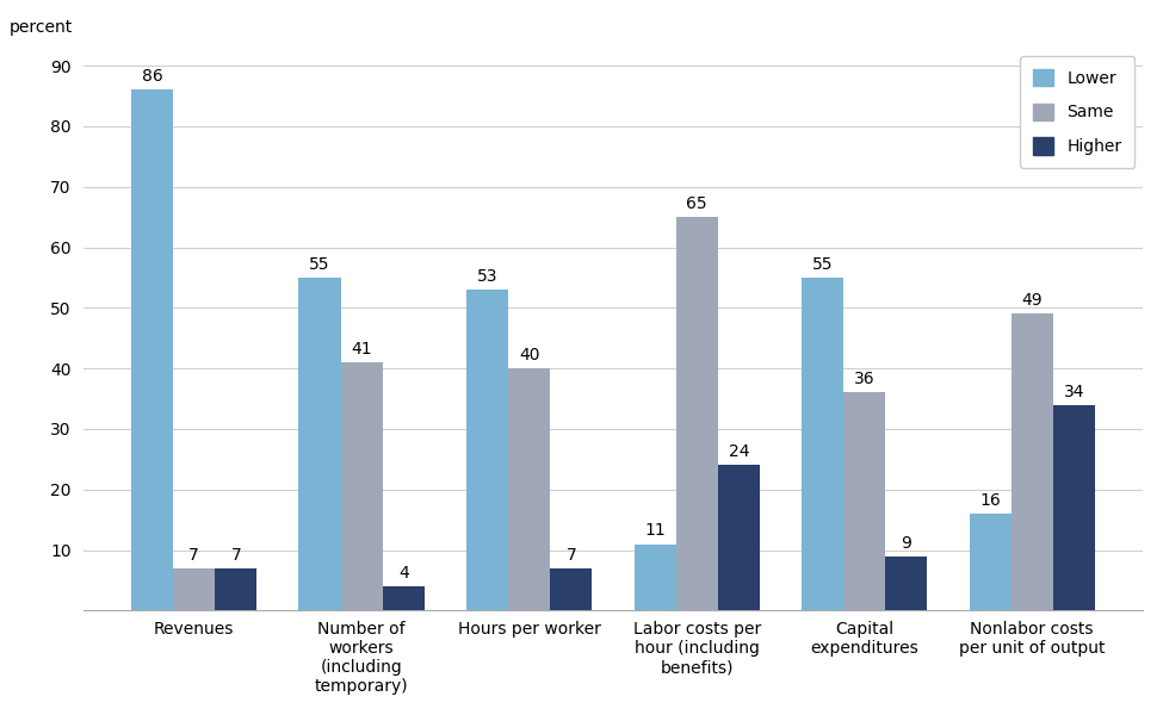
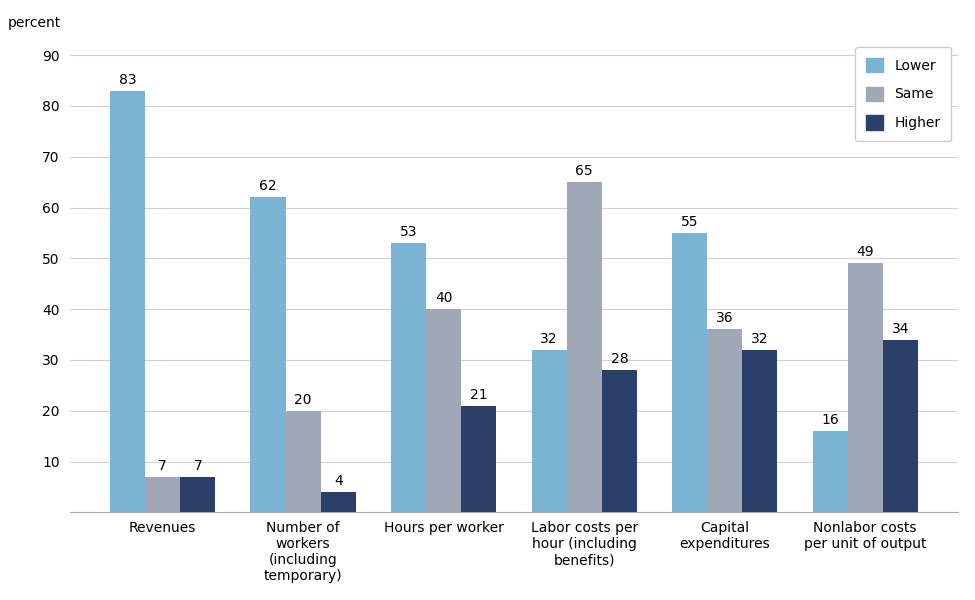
Lower/Revenues: 86 -> 83
Lower/Number of workers (including temporary): 55 -> 62
Same/Number of workers (including temporary): 41 -> 20
Higher/Hours per worker: 7 -> 21
Lower/Labor costs per hour (including benefits): 11 -> 32
Higher/Labor costs per hour (including benefits): 24 -> 28
Higher/Capital expenditures: 9 -> 32
